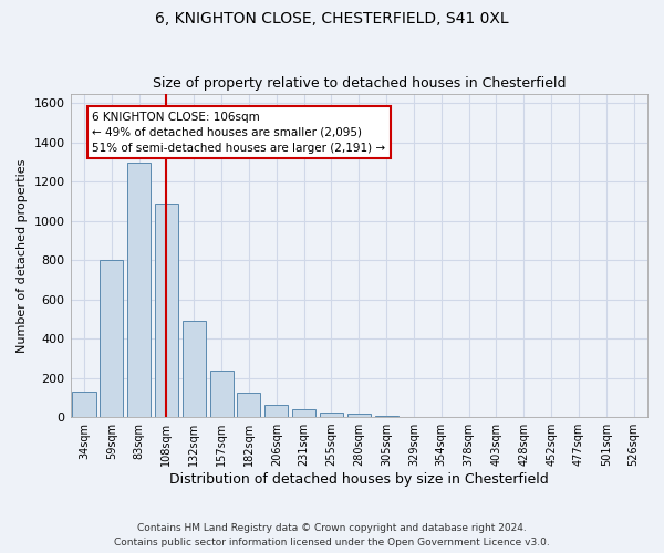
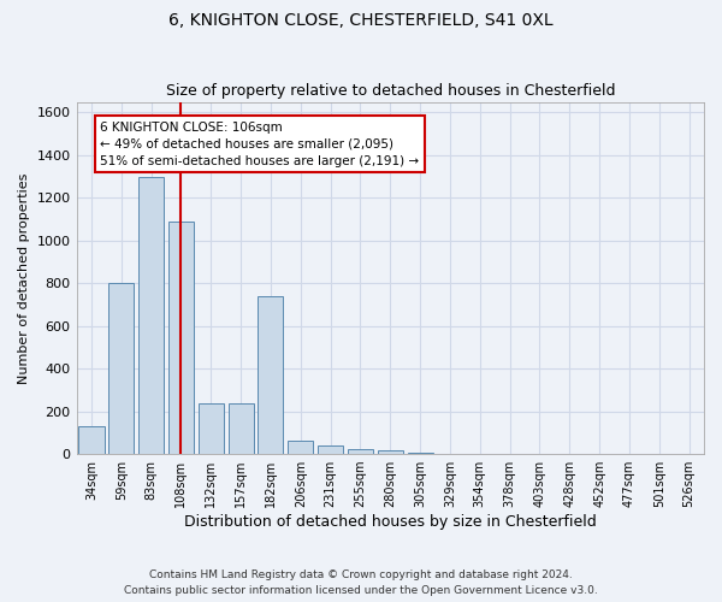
132sqm: 490 -> 240
182sqm: 120 -> 740
